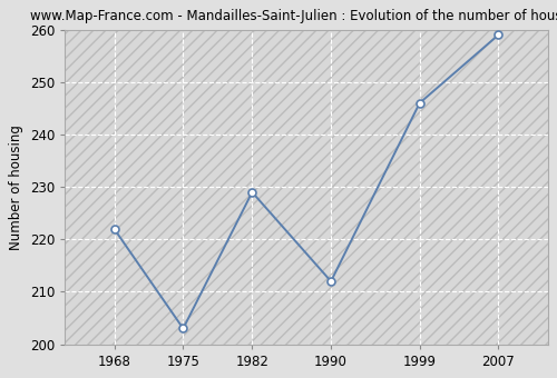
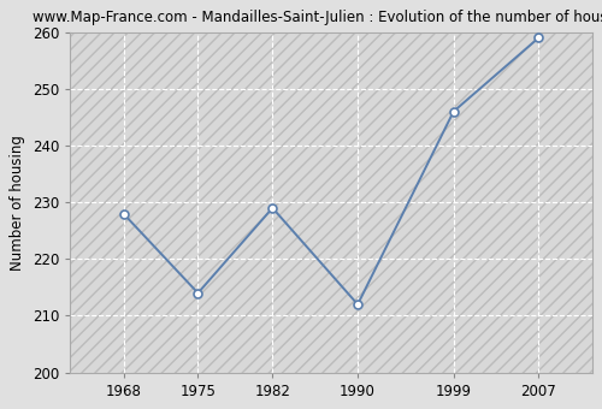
1968: 222 -> 228
1975: 203 -> 214
